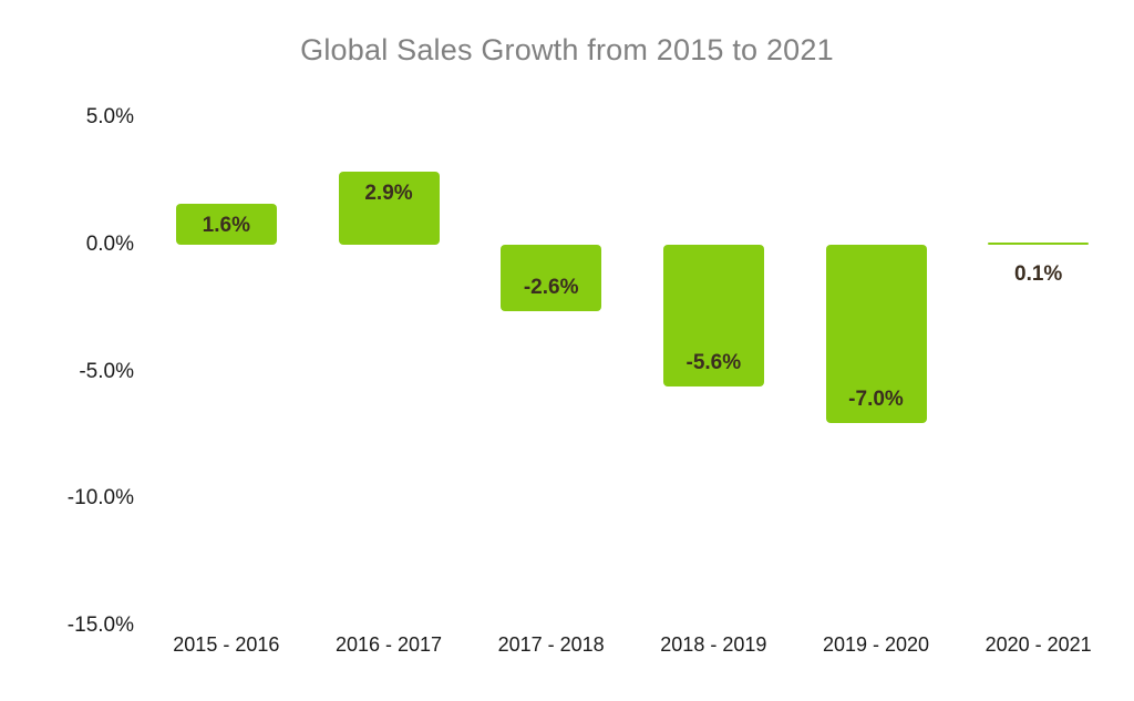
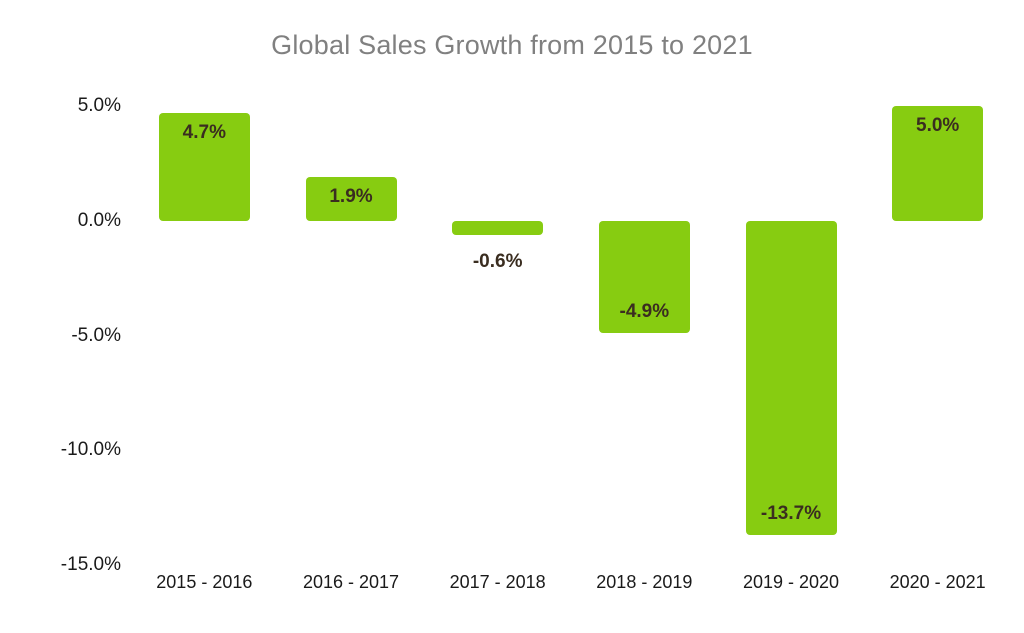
2015 - 2016: 1.6% -> 4.7%
2016 - 2017: 2.9% -> 1.9%
2017 - 2018: -2.6% -> -0.6%
2018 - 2019: -5.6% -> -4.9%
2019 - 2020: -7.0% -> -13.7%
2020 - 2021: 0.1% -> 5.0%
